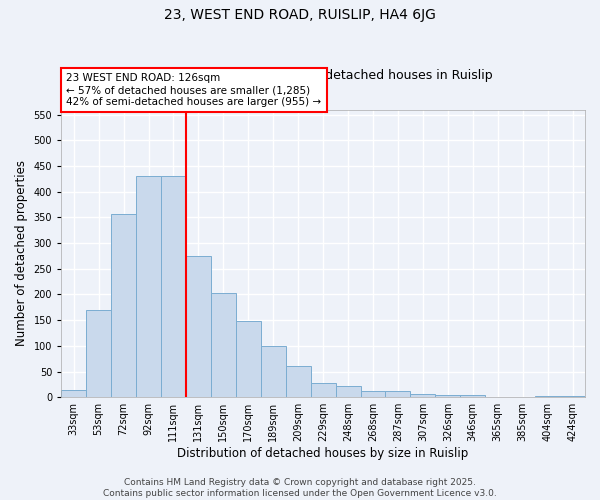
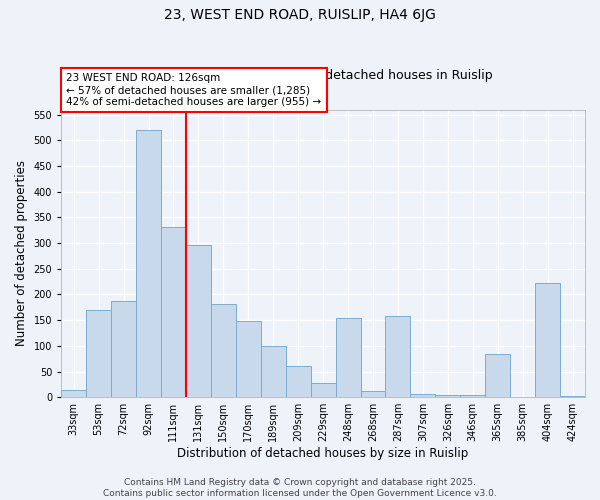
72sqm: 357 -> 188
92sqm: 430 -> 520
111sqm: 430 -> 332
131sqm: 275 -> 296
150sqm: 202 -> 182
248sqm: 22 -> 154
287sqm: 13 -> 158
365sqm: 1 -> 84
404sqm: 3 -> 222
